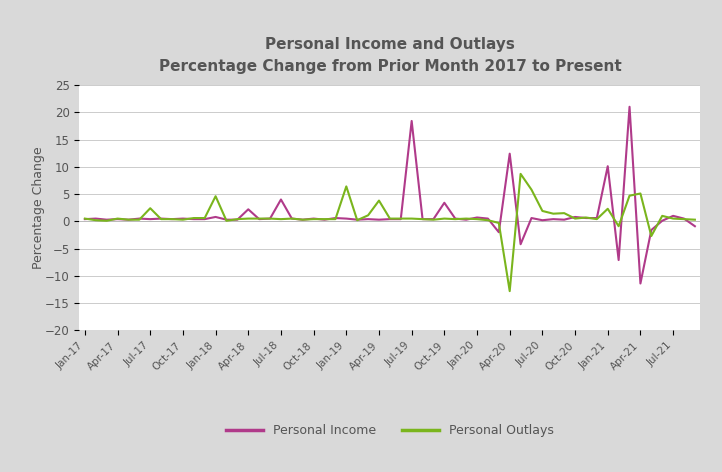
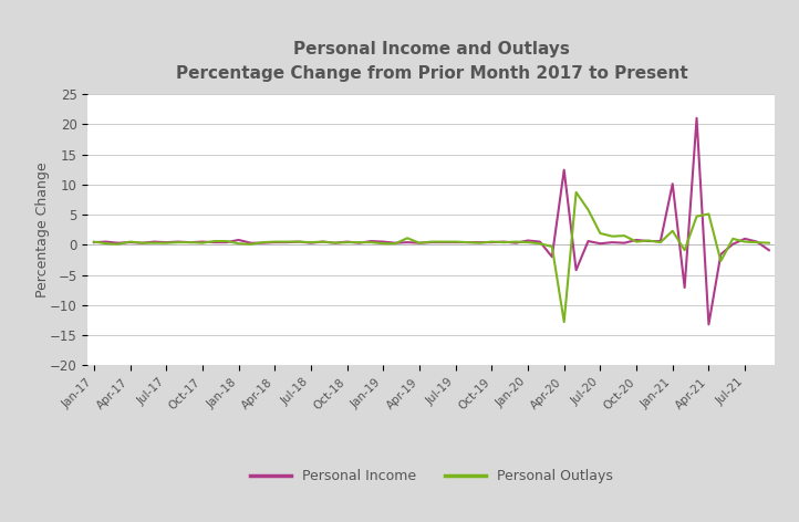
Personal Outlays/Jul-17: 2.4 -> 0.3
Personal Outlays/Jan-18: 4.6 -> 0.2
Personal Income/Apr-18: 2.2 -> 0.4
Personal Income/Jul-18: 4.0 -> 0.3
Personal Outlays/Jan-19: 6.4 -> 0.2
Personal Outlays/Apr-19: 3.8 -> 0.3
Personal Income/Jul-19: 18.4 -> 0.4
Personal Income/Oct-19: 3.4 -> 0.4
Personal Income/Apr-21: -11.4 -> -13.2
